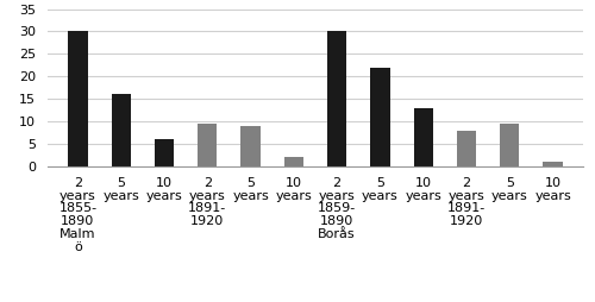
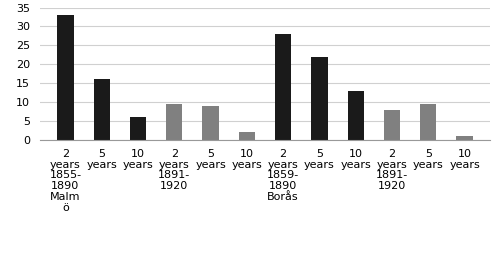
2 years 1855- 1890 Malm ö: 30.0 -> 33.0
2 years 1859- 1890 Borås: 30.0 -> 28.0
